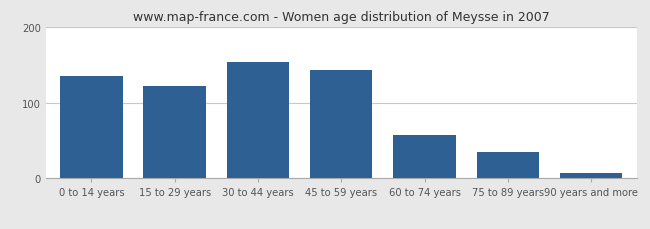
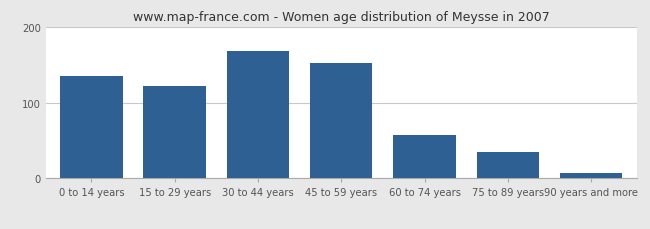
30 to 44 years: 153 -> 168
45 to 59 years: 143 -> 152
